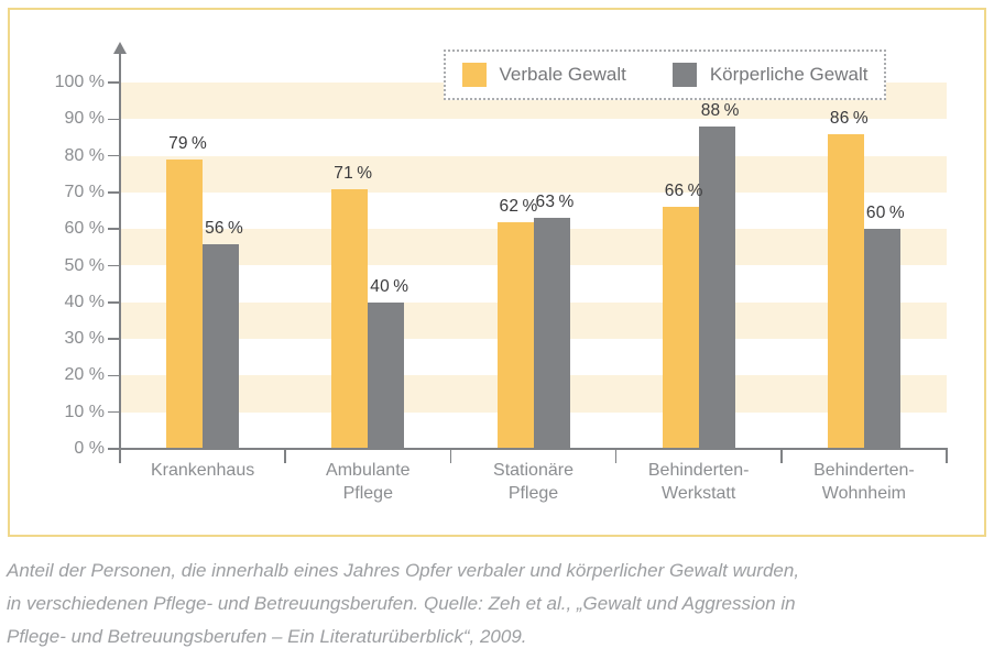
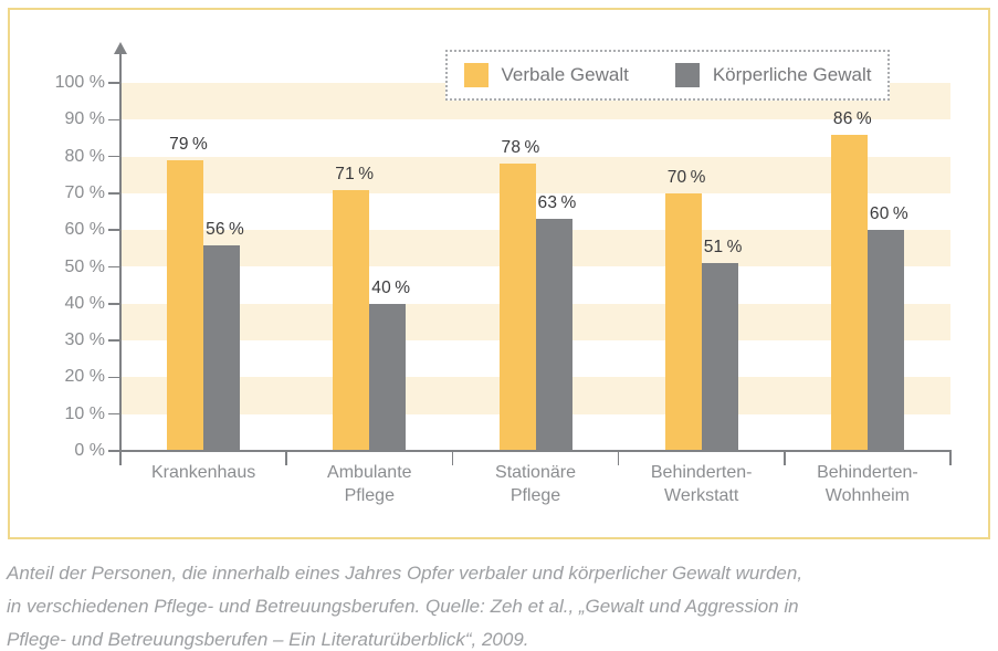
Verbale Gewalt/Stationäre Pflege: 62 -> 78
Verbale Gewalt/Behinderten-Werkstatt: 66 -> 70
Körperliche Gewalt/Behinderten-Werkstatt: 88 -> 51
